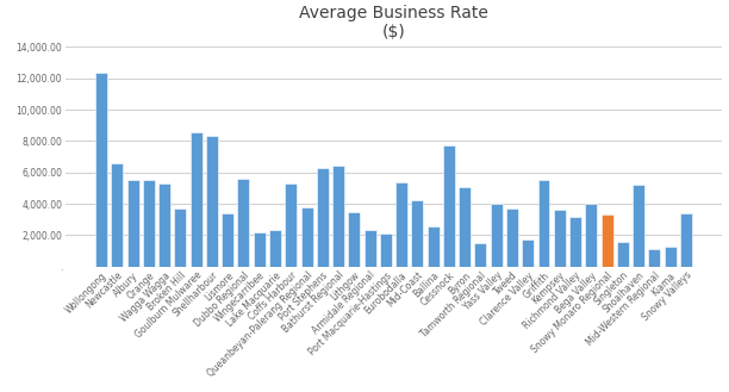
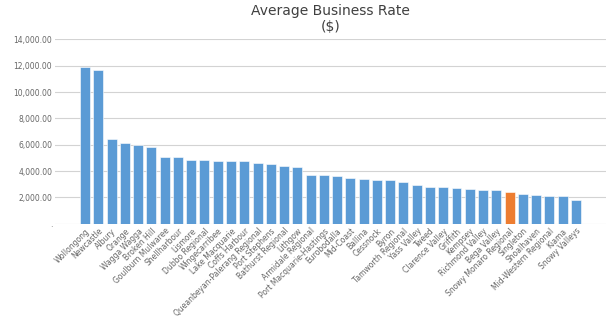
Wollongong: 12,400 -> 11,900
Newcastle: 6,600 -> 11,600
Albury: 5,500 -> 6,400
Orange: 5,500 -> 6,100
Wagga Wagga: 5,300 -> 6,000
Broken Hill: 3,700 -> 5,800
Goulburn Mulwaree: 8,600 -> 5,100
Shellharbour: 8,300 -> 5,100
Lismore: 3,400 -> 4,900
Dubbo Regional: 5,600 -> 4,800
Wingecarribee: 2,200 -> 4,800
Lake Macquarie: 2,300 -> 4,800
Coffs Harbour: 5,300 -> 4,700
Queanbeyan-Palerang Regional: 3,800 -> 4,600
Port Stephens: 6,300 -> 4,600
Bathurst Regional: 6,400 -> 4,400
Lithgow: 3,500 -> 4,300
Armidale Regional: 2,300 -> 3,700
Port Macquarie-Hastings: 2,100 -> 3,700
Eurobodalla: 5,400 -> 3,600
Mid-Coast: 4,200 -> 3,500
Ballina: 2,600 -> 3,400
Cessnock: 7,700 -> 3,300
Byron: 5,100 -> 3,300
Tamworth Regional: 1,500 -> 3,200
Yass Valley: 4,000 -> 3,000
Tweed: 3,700 -> 2,800
Clarence Valley: 1,700 -> 2,800
Griffith: 5,500 -> 2,700
Kempsey: 3,600 -> 2,600
Richmond Valley: 3,200 -> 2,600
Bega Valley: 4,000 -> 2,500
Snowy Monaro Regional: 3,300 -> 2,400
Singleton: 1,600 -> 2,300
Shoalhaven: 5,200 -> 2,200
Mid-Western Regional: 1,100 -> 2,100
Kiama: 1,300 -> 2,100
Snowy Valleys: 3,400 -> 1,800
